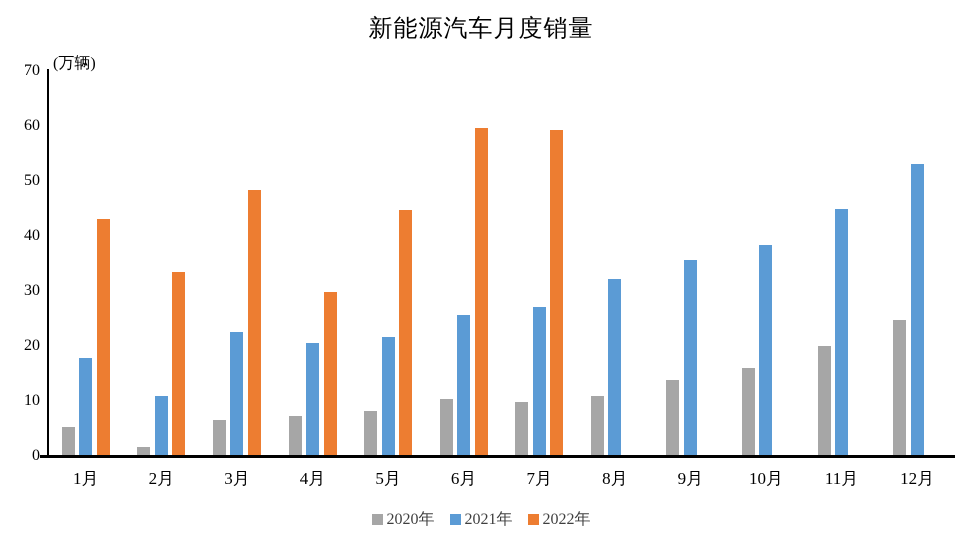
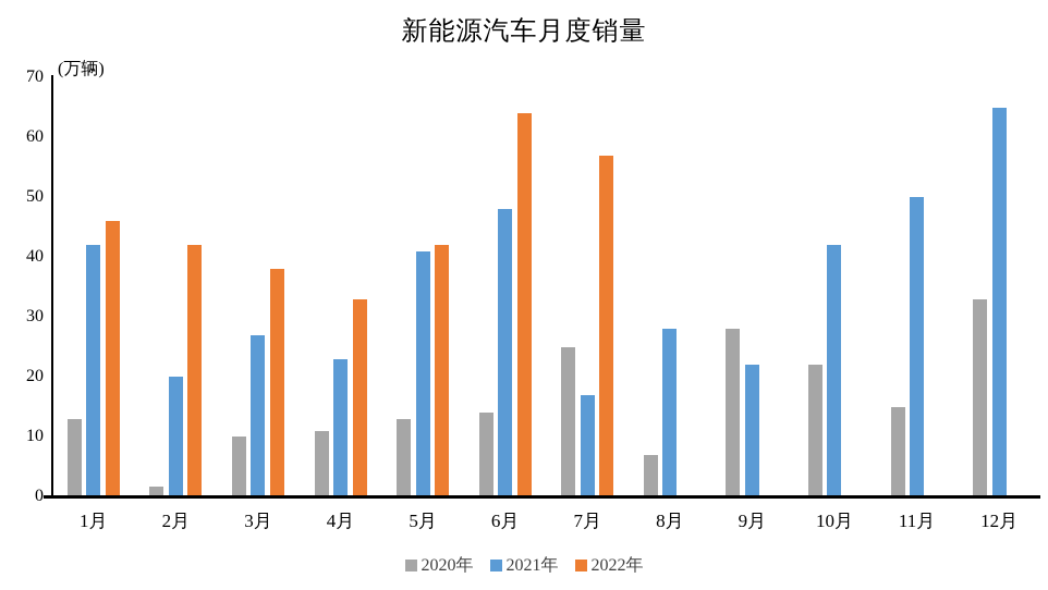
2020年/1月: 5 -> 13
2021年/1月: 18 -> 42
2022年/1月: 43 -> 46
2021年/2月: 11 -> 20
2022年/2月: 33 -> 42
2020年/3月: 6 -> 10
2021年/3月: 23 -> 27
2022年/3月: 48 -> 38
2020年/4月: 7 -> 11
2021年/4月: 21 -> 23
2022年/4月: 30 -> 33
2020年/5月: 8 -> 13
2021年/5月: 22 -> 41
2022年/5月: 45 -> 42
2020年/6月: 10 -> 14
2021年/6月: 26 -> 48
2022年/6月: 60 -> 64
2020年/7月: 10 -> 25
2021年/7月: 27 -> 17
2022年/7月: 59 -> 57
2020年/8月: 11 -> 7
2021年/8月: 32 -> 28
2020年/9月: 14 -> 28
2021年/9月: 36 -> 22
2020年/10月: 16 -> 22
2021年/10月: 38 -> 42
2020年/11月: 20 -> 15
2021年/11月: 45 -> 50
2020年/12月: 25 -> 33
2021年/12月: 53 -> 65
